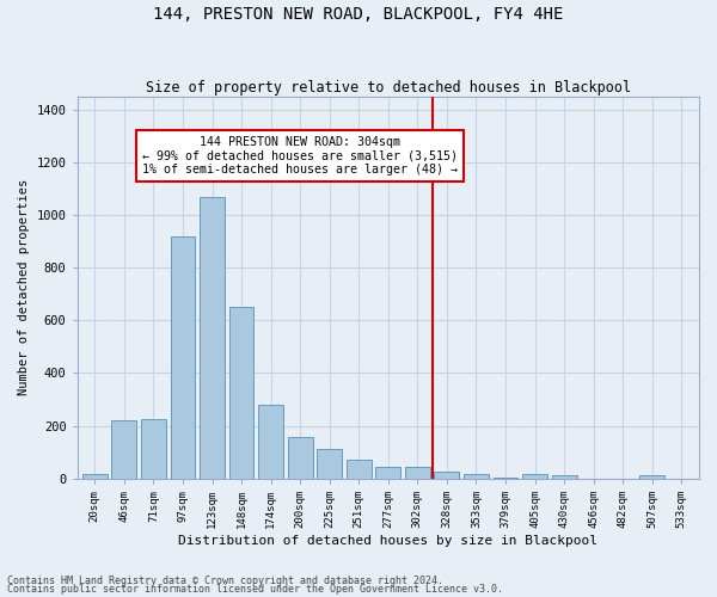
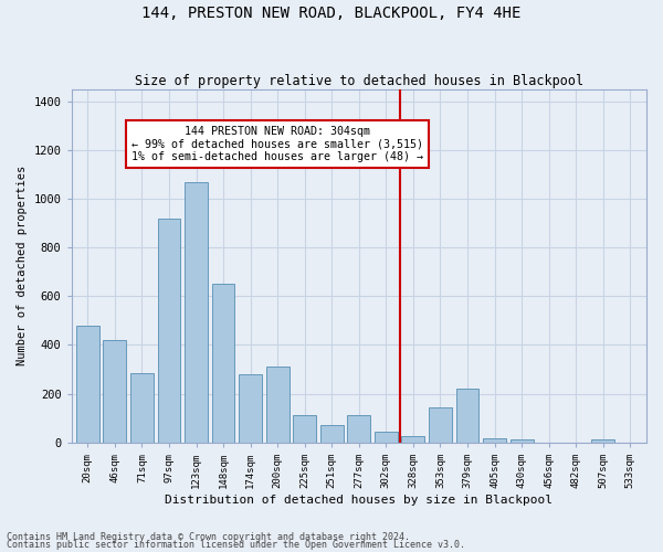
20sqm: 15 -> 480
46sqm: 220 -> 420
71sqm: 225 -> 285
200sqm: 158 -> 310
277sqm: 42 -> 110
353sqm: 15 -> 145
379sqm: 5 -> 220
